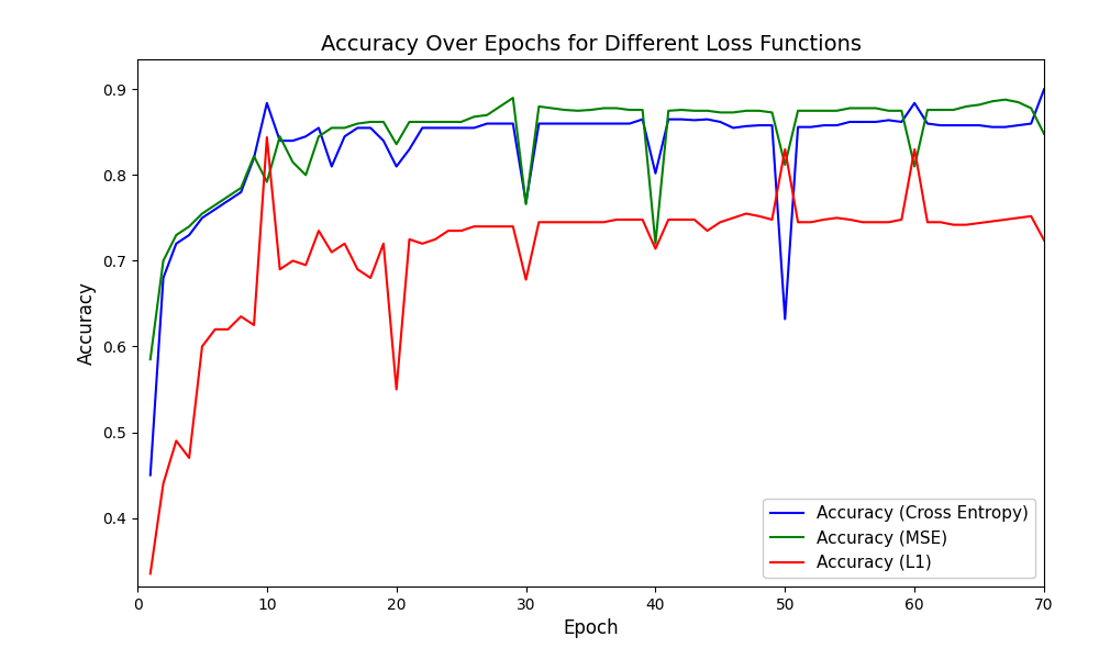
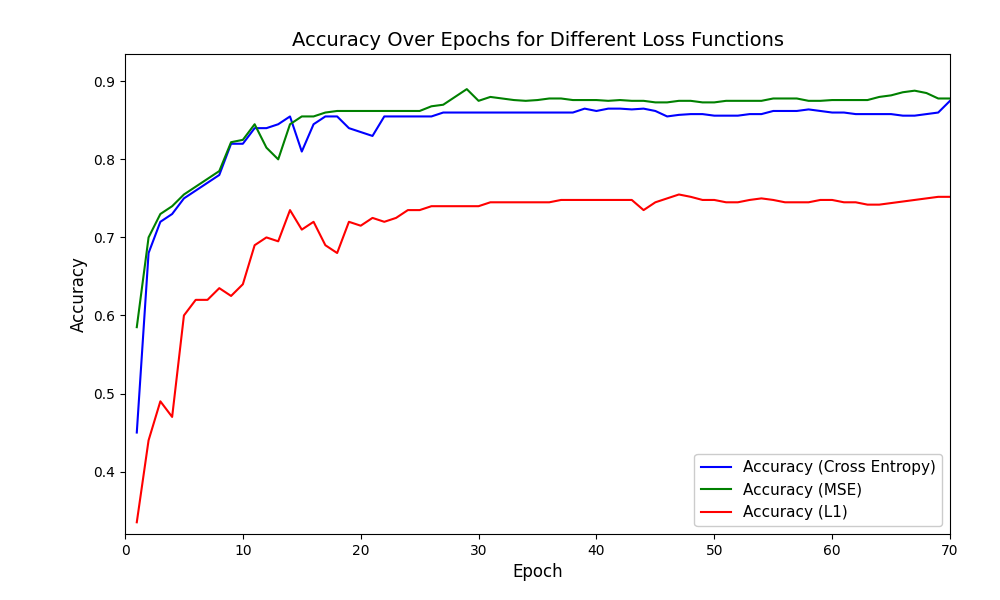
Accuracy (Cross Entropy)/10: 0.884 -> 0.820
Accuracy (MSE)/10: 0.792 -> 0.825
Accuracy (L1)/10: 0.844 -> 0.640
Accuracy (Cross Entropy)/20: 0.810 -> 0.835
Accuracy (MSE)/20: 0.836 -> 0.862
Accuracy (L1)/20: 0.550 -> 0.715
Accuracy (Cross Entropy)/30: 0.768 -> 0.860
Accuracy (MSE)/30: 0.766 -> 0.875
Accuracy (L1)/30: 0.678 -> 0.740
Accuracy (Cross Entropy)/40: 0.802 -> 0.862
Accuracy (MSE)/40: 0.720 -> 0.876
Accuracy (L1)/40: 0.714 -> 0.748
Accuracy (Cross Entropy)/50: 0.632 -> 0.856
Accuracy (MSE)/50: 0.812 -> 0.873
Accuracy (L1)/50: 0.830 -> 0.748
Accuracy (Cross Entropy)/60: 0.884 -> 0.860
Accuracy (MSE)/60: 0.810 -> 0.876
Accuracy (L1)/60: 0.830 -> 0.748
Accuracy (Cross Entropy)/70: 0.900 -> 0.875
Accuracy (MSE)/70: 0.848 -> 0.878
Accuracy (L1)/70: 0.724 -> 0.752
